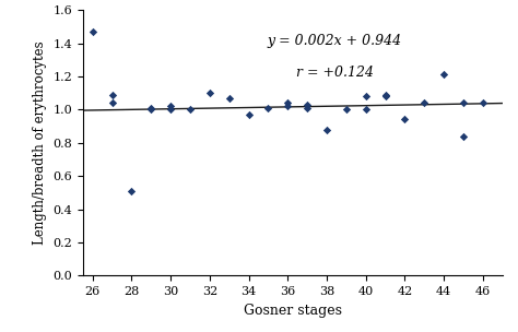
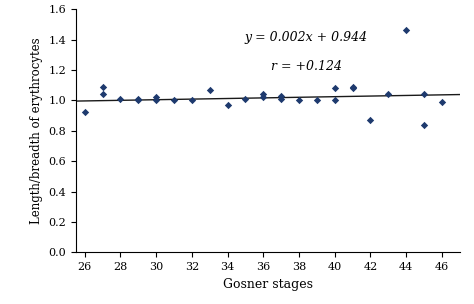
26: 1.47 -> 0.92
28: 0.51 -> 1.01
32: 1.10 -> 1.00
38: 0.88 -> 1.00
42: 0.94 -> 0.87
44: 1.21 -> 1.46
46: 1.04 -> 0.99
